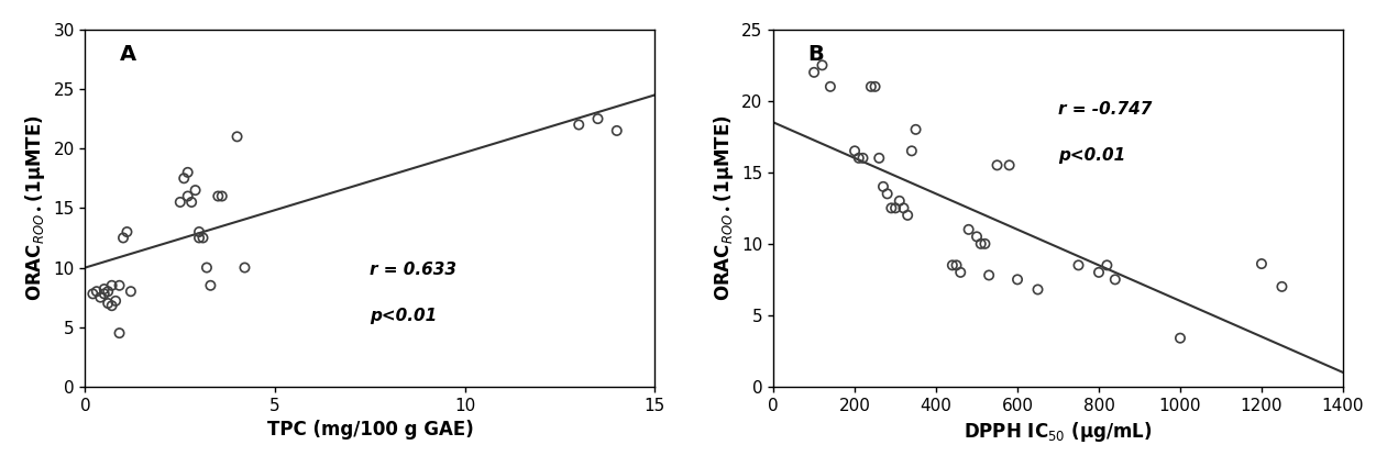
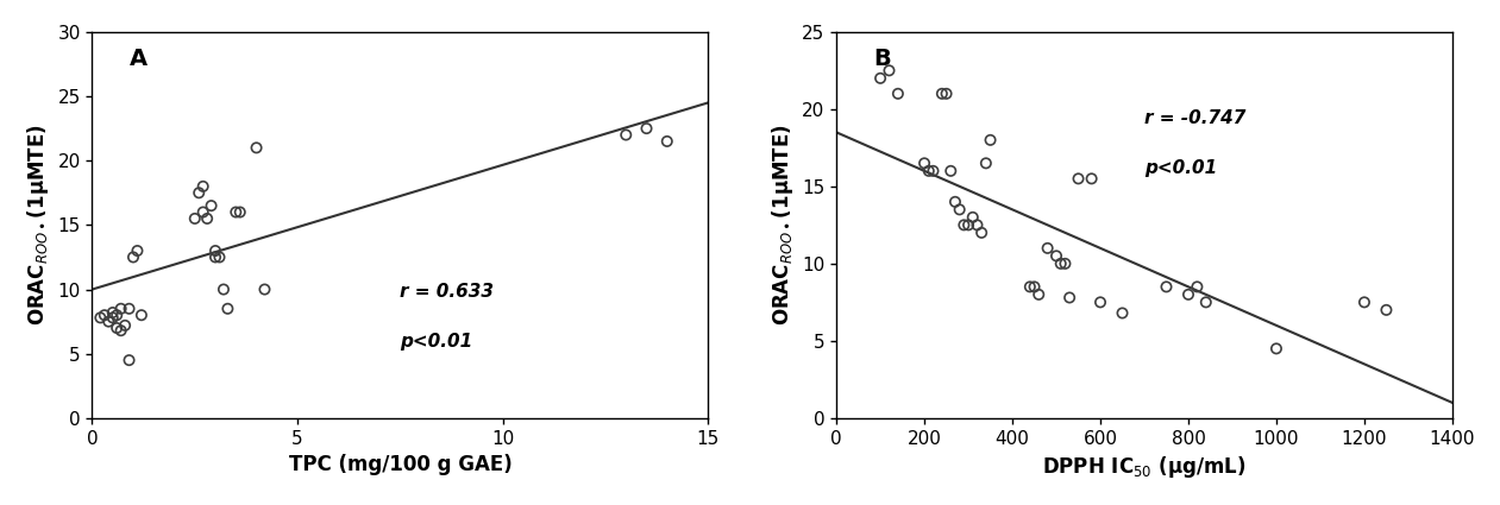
1000: 3.4 -> 4.5
1200: 8.6 -> 7.5
